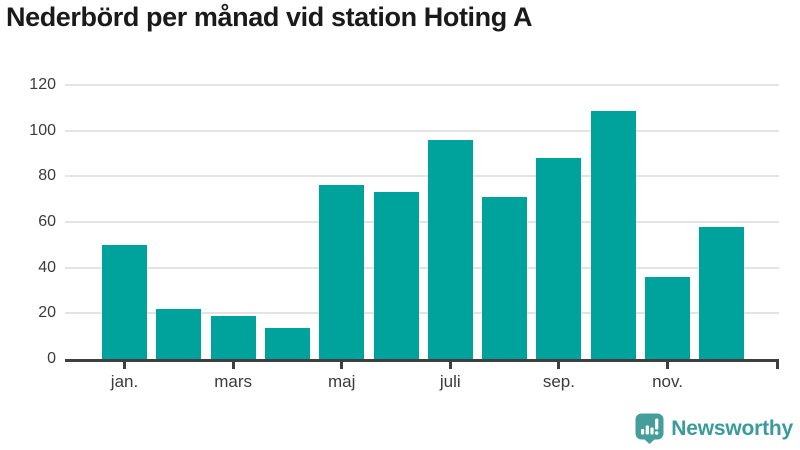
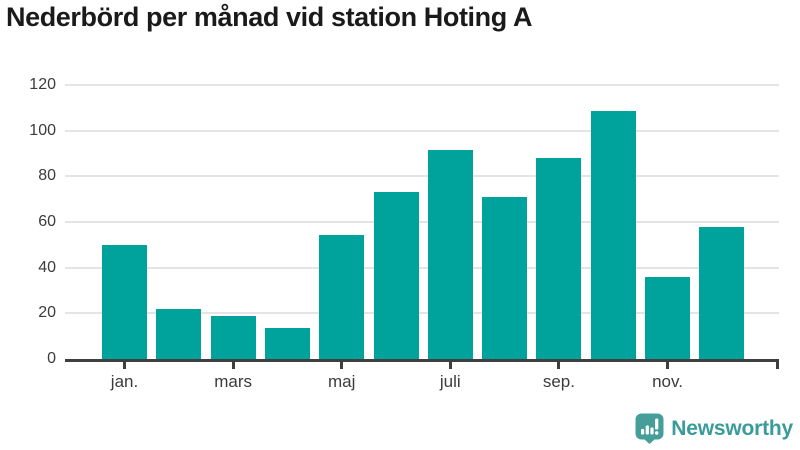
maj: 76 -> 54
juli: 96 -> 92
